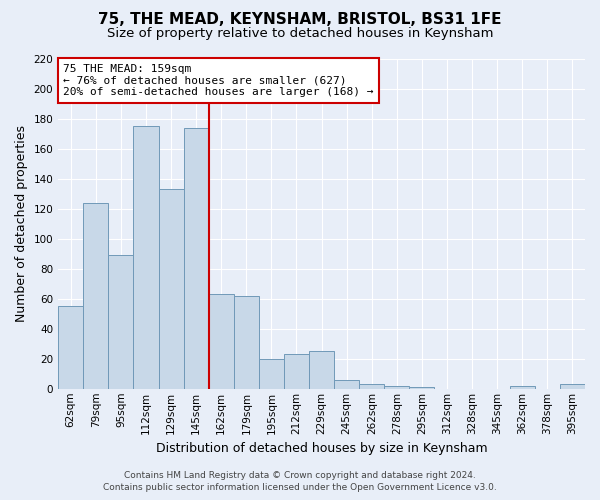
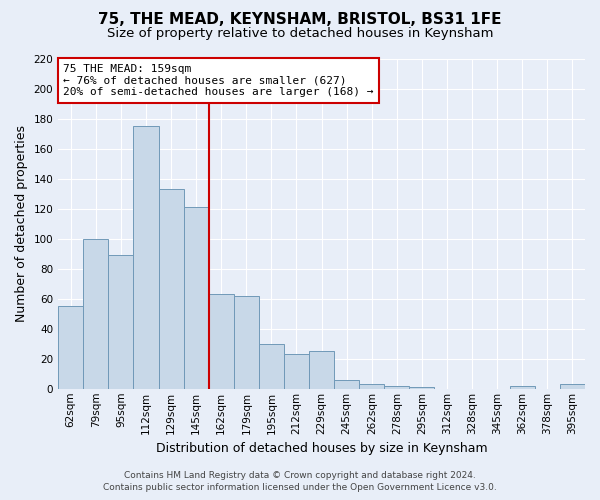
79sqm: 124 -> 100
145sqm: 174 -> 121
195sqm: 20 -> 30
